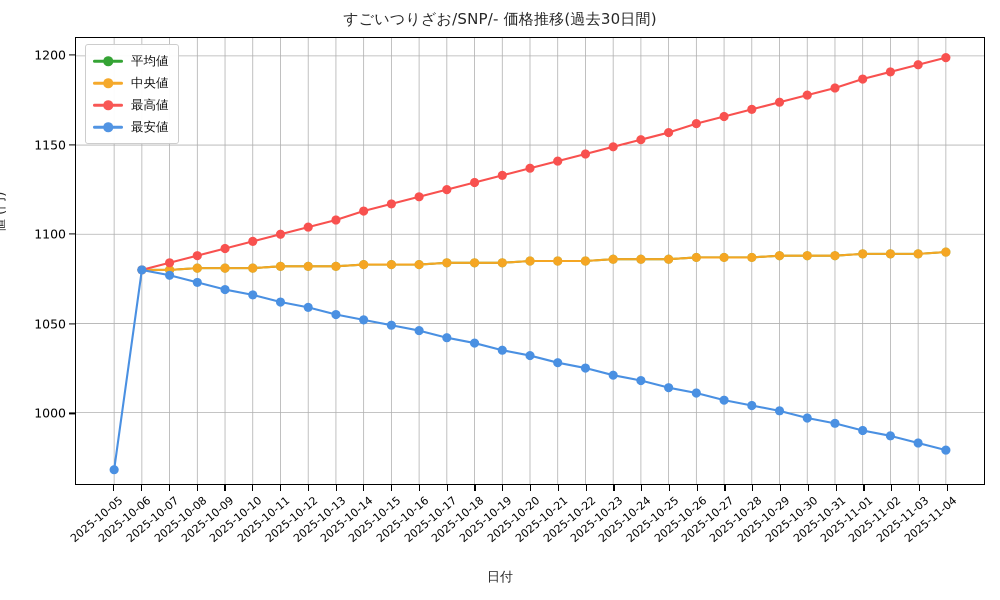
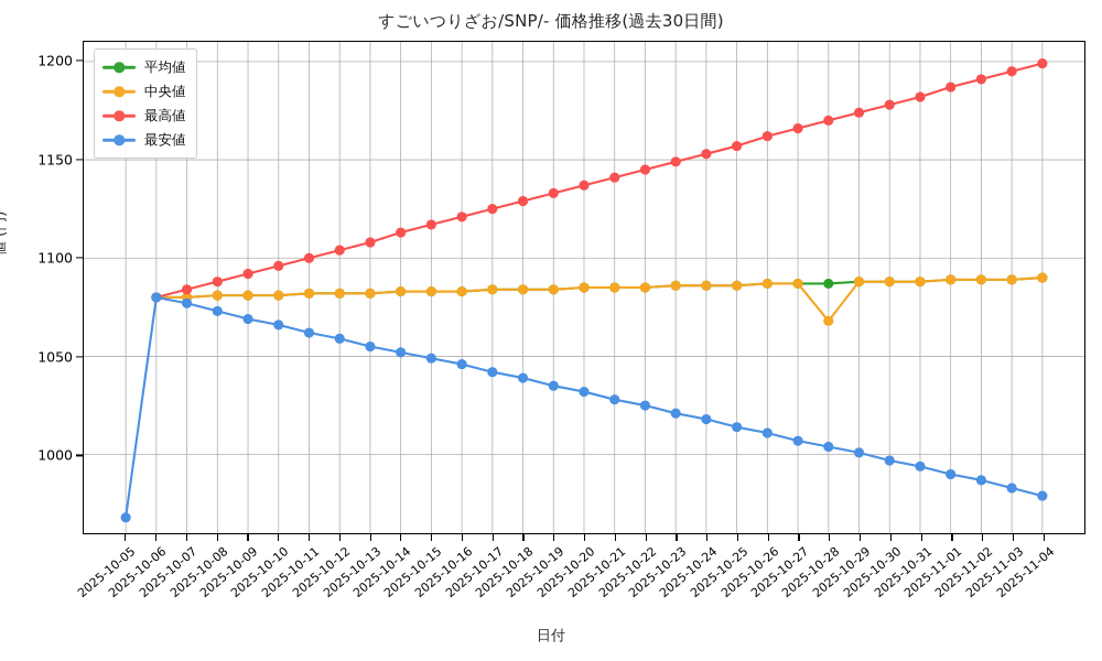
中央値/2025-10-28: 1087 -> 1068
